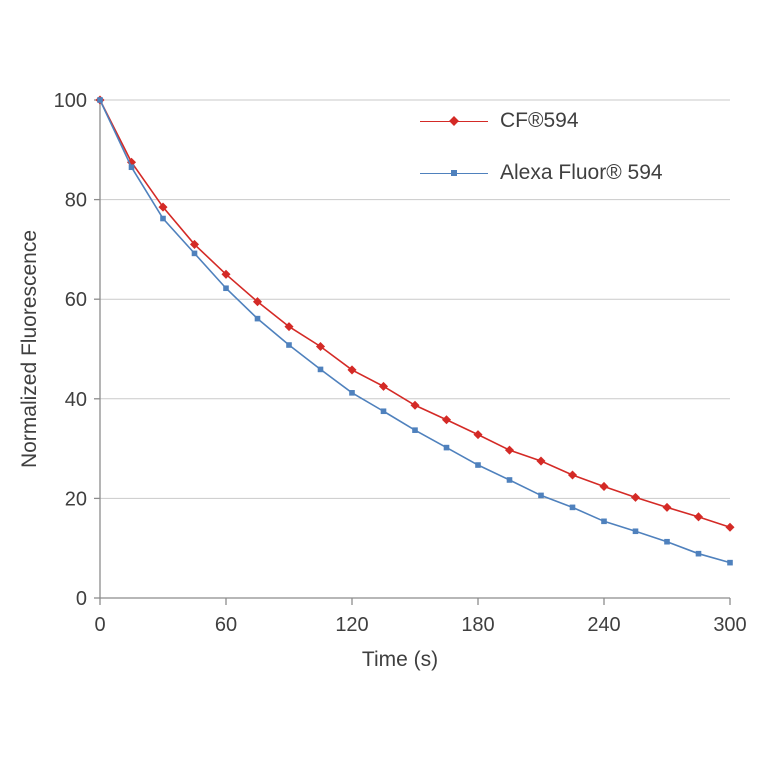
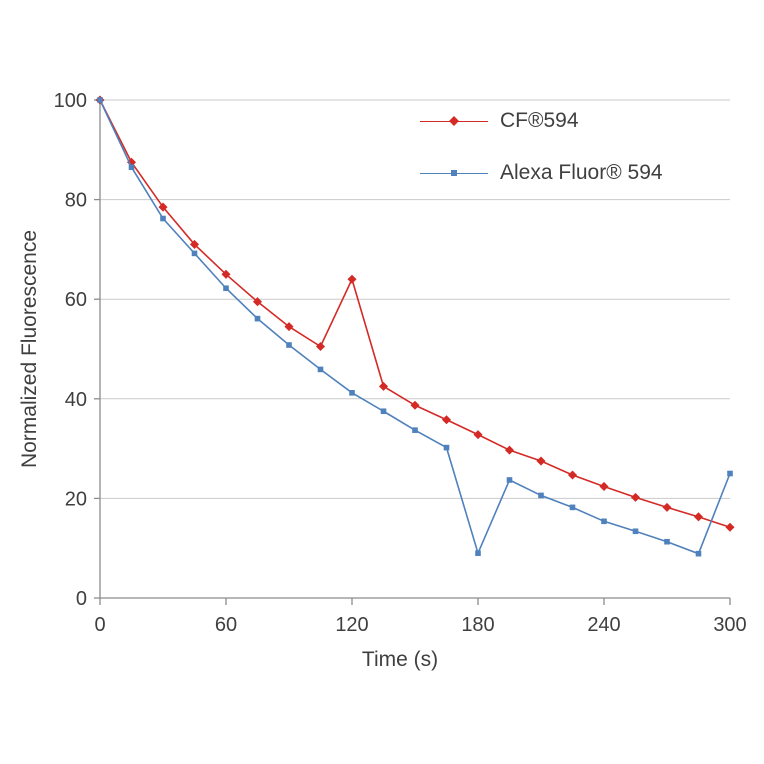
CF®594/120: 46 -> 64
Alexa Fluor® 594/180: 27 -> 9
Alexa Fluor® 594/300: 7 -> 25
